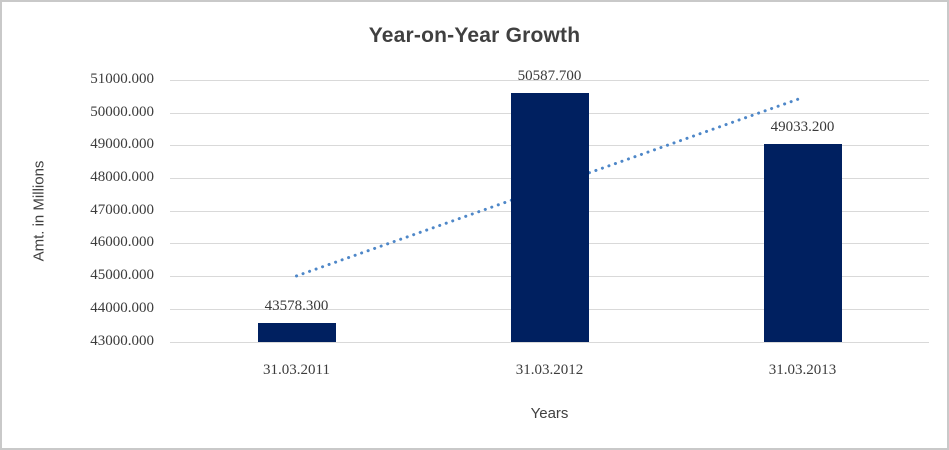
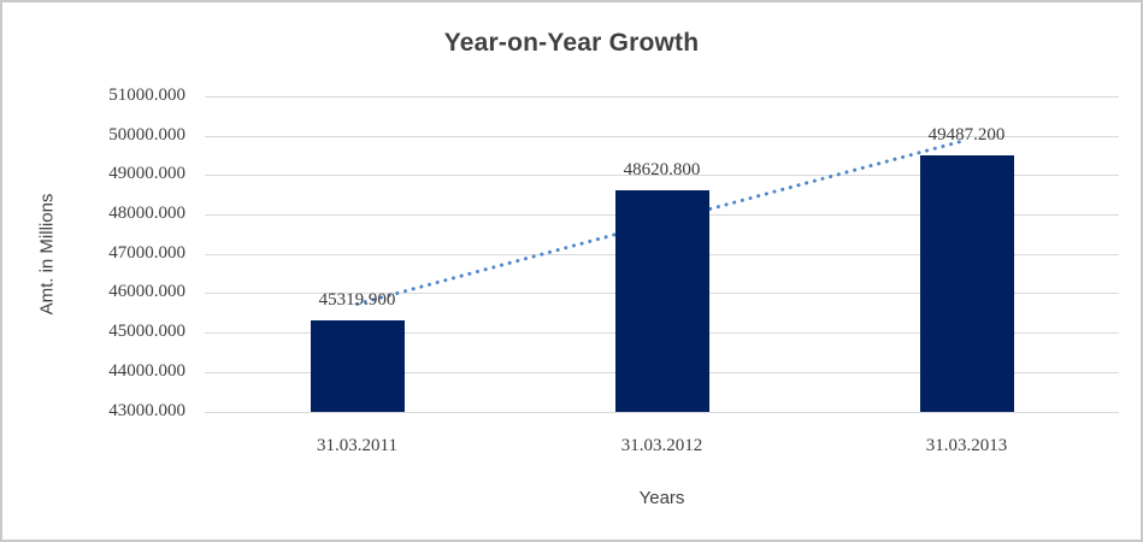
31.03.2011: 43578.300 -> 45319.900
31.03.2012: 50587.700 -> 48620.800
31.03.2013: 49033.200 -> 49487.200
